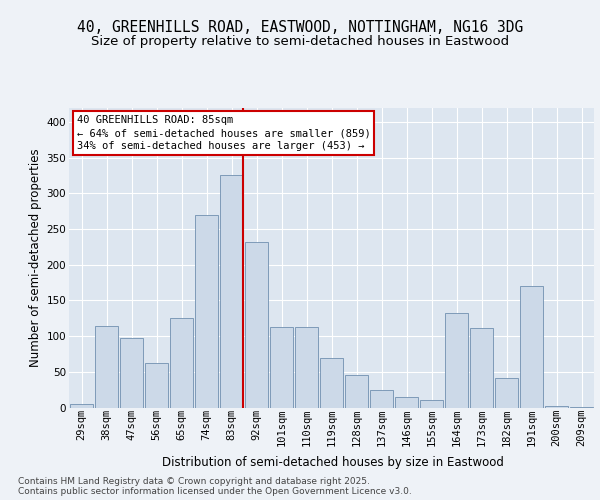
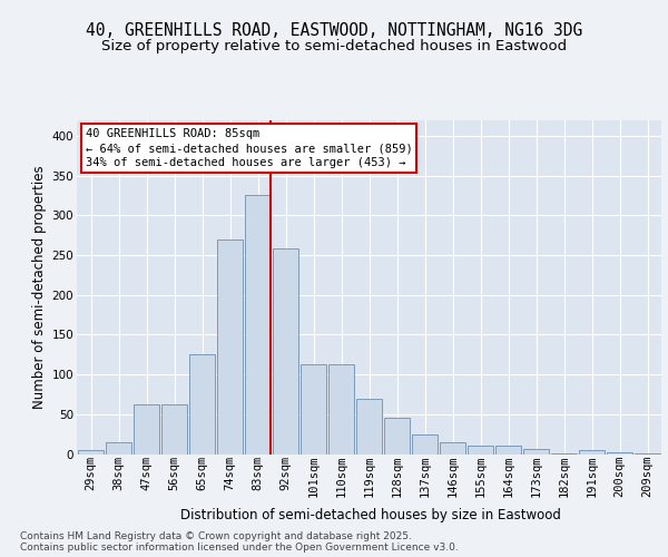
38sqm: 114 -> 15
47sqm: 98 -> 62
92sqm: 232 -> 258
164sqm: 132 -> 10
173sqm: 112 -> 6
182sqm: 42 -> 1
191sqm: 170 -> 5
